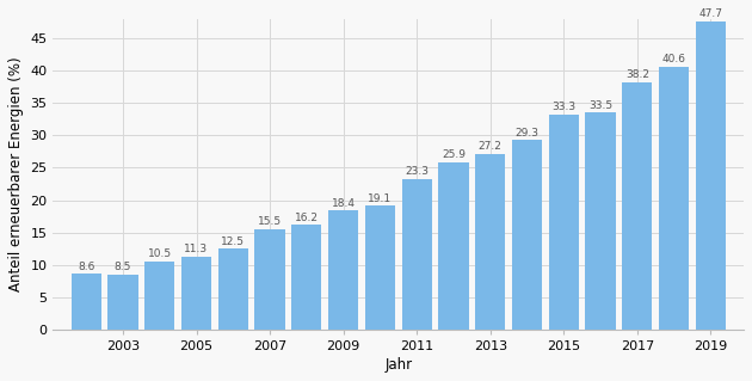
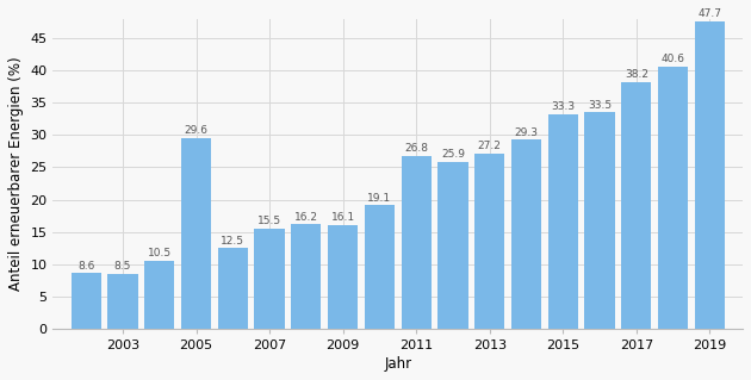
2005: 11.3 -> 29.6
2009: 18.4 -> 16.1
2011: 23.3 -> 26.8
